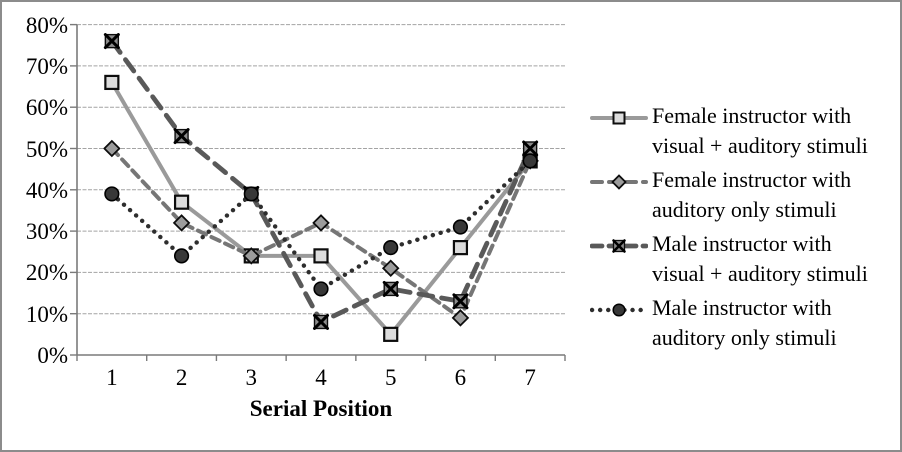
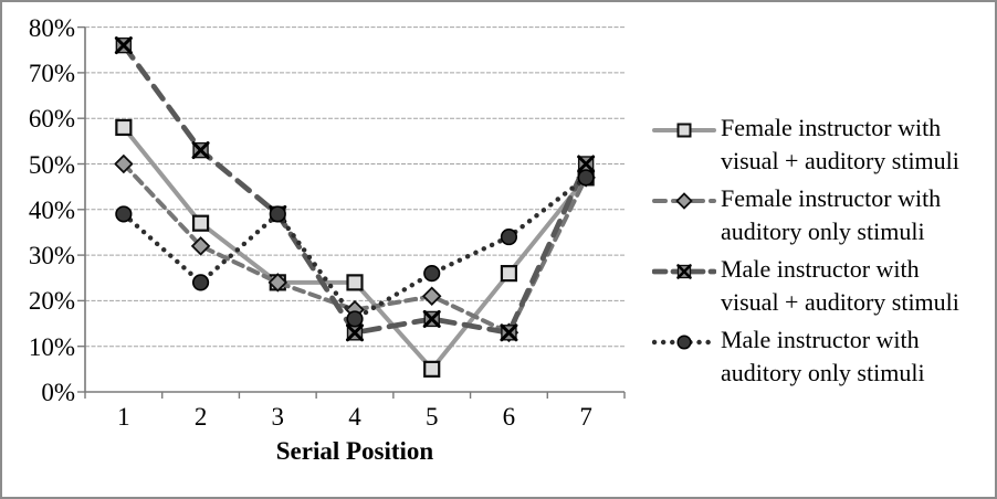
Female instructor with visual + auditory stimuli/1: 66% -> 58%
Female instructor with auditory only stimuli/4: 32% -> 18%
Male instructor with visual + auditory stimuli/4: 8% -> 13%
Female instructor with auditory only stimuli/6: 9% -> 13%
Male instructor with auditory only stimuli/6: 31% -> 34%
